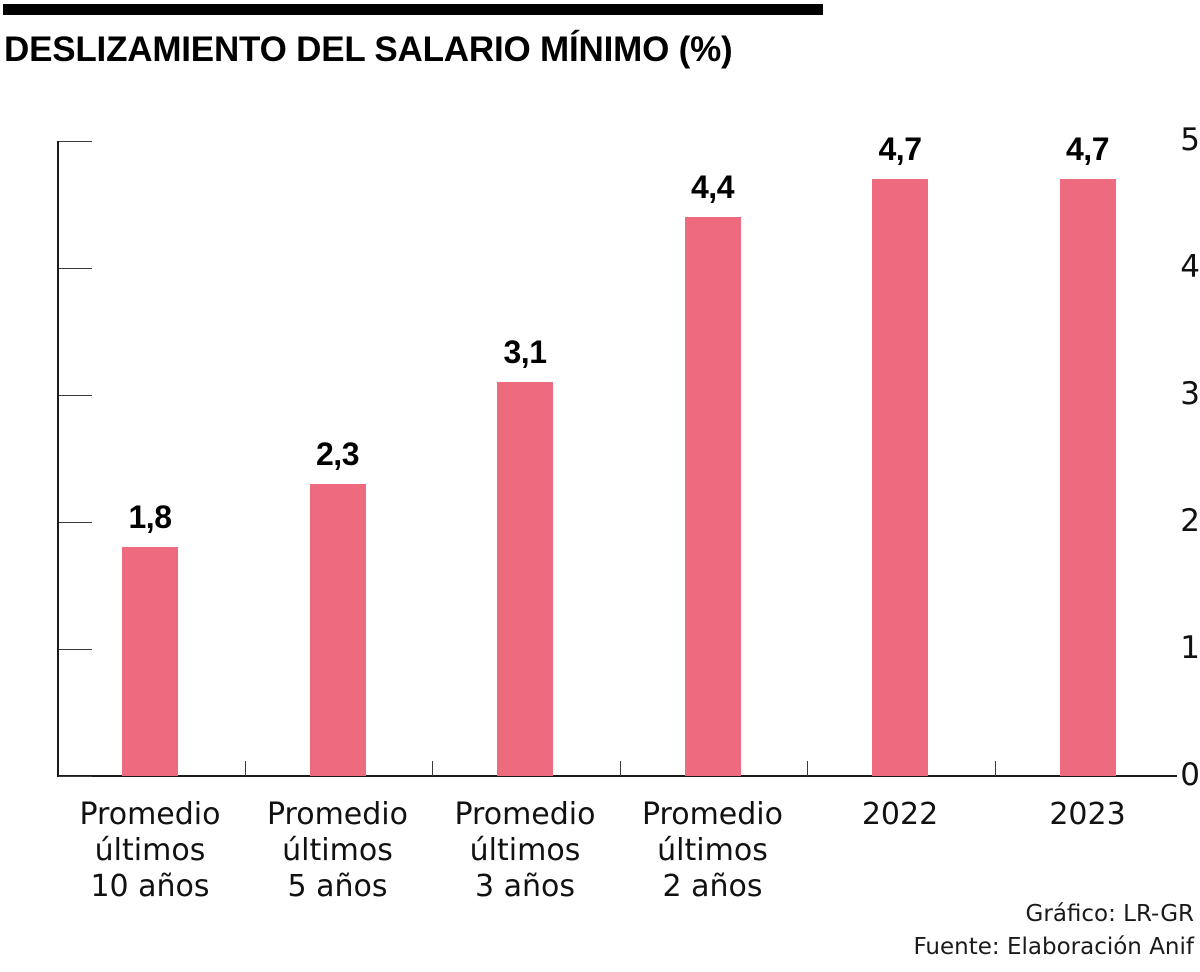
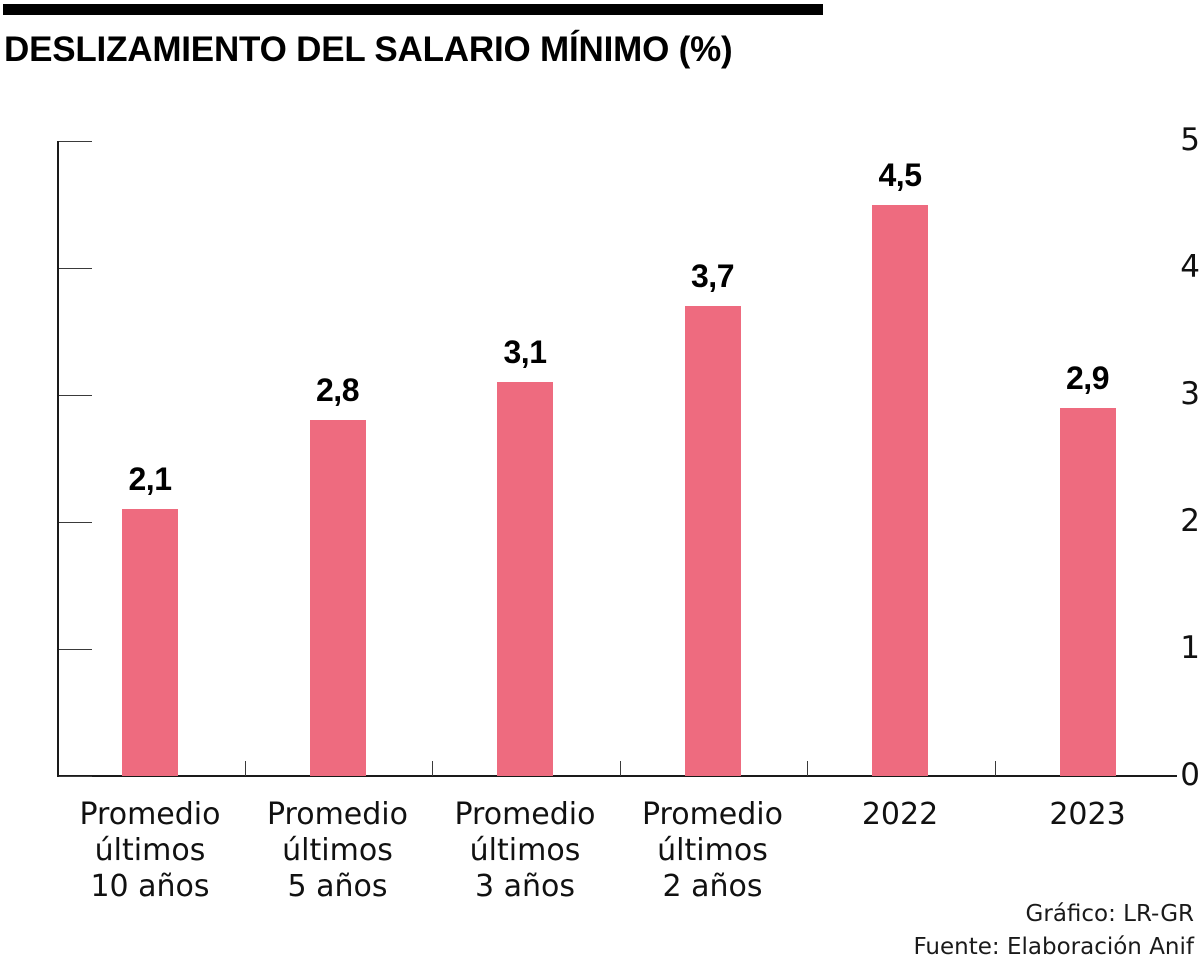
Promedio últimos 10 años: 1,8 -> 2,1
Promedio últimos 5 años: 2,3 -> 2,8
Promedio últimos 2 años: 4,4 -> 3,7
2022: 4,7 -> 4,5
2023: 4,7 -> 2,9
